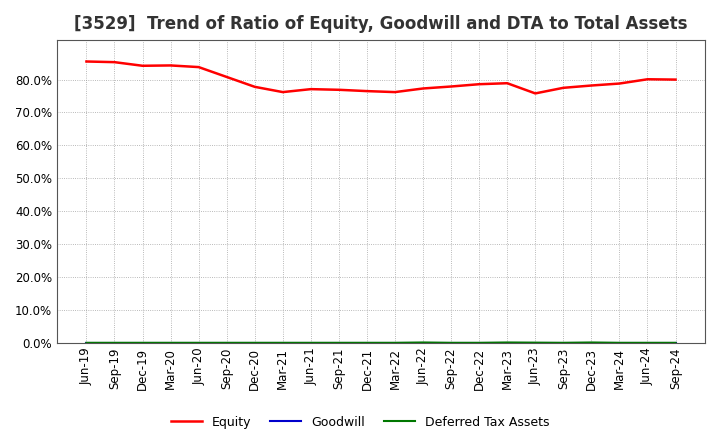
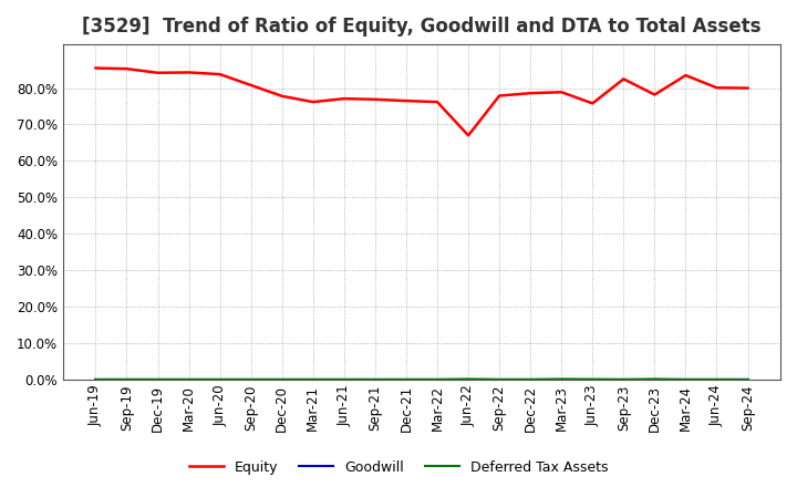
Equity/Jun-22: 77.3% -> 67.0%
Equity/Sep-23: 77.5% -> 82.5%
Equity/Mar-24: 78.8% -> 83.5%
